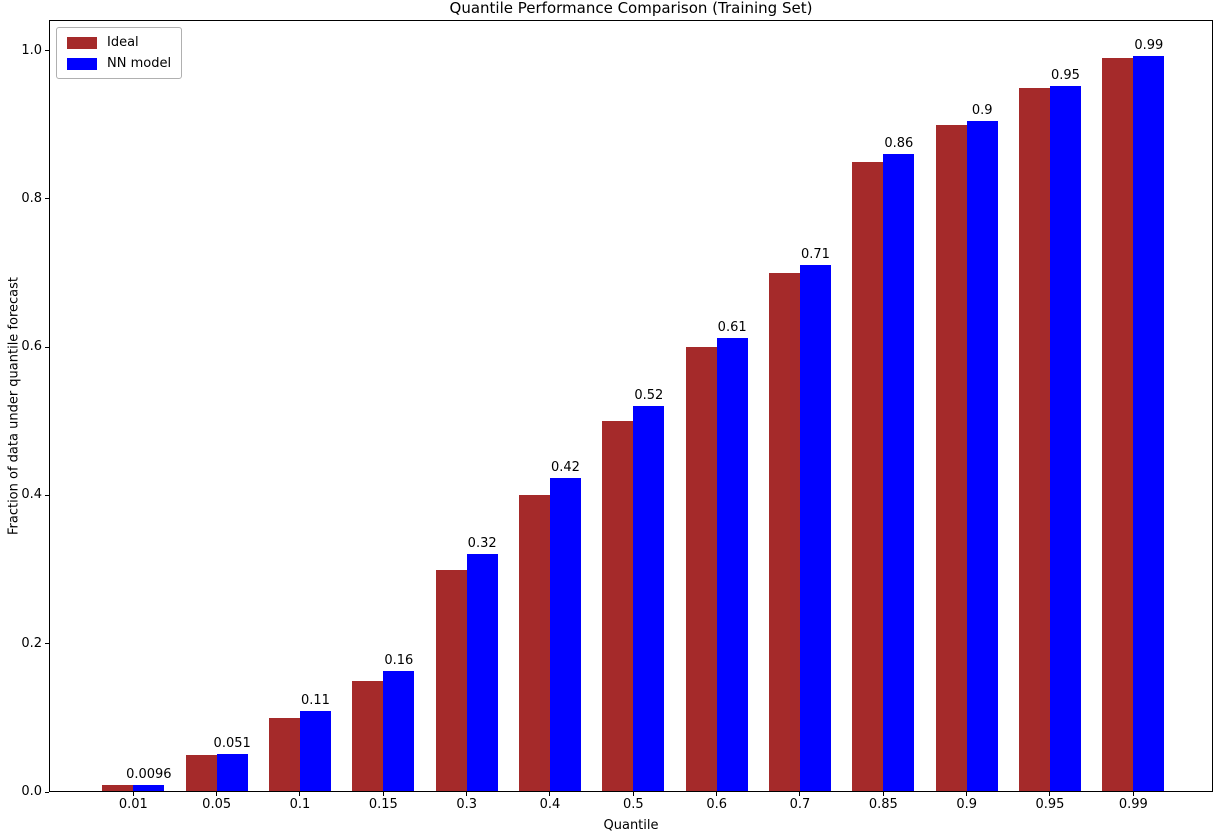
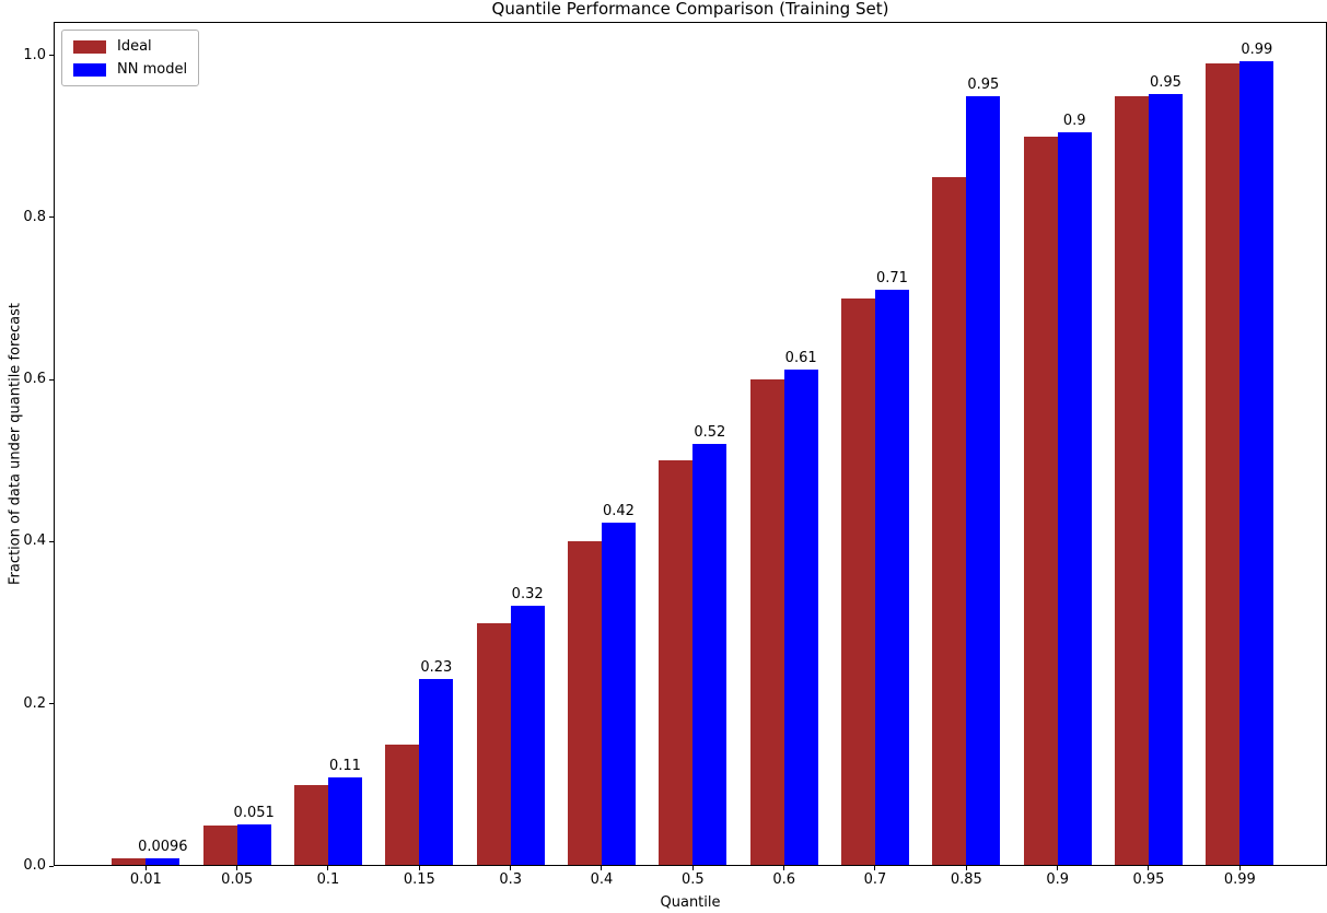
NN model/0.15: 0.16 -> 0.23
NN model/0.85: 0.86 -> 0.95
